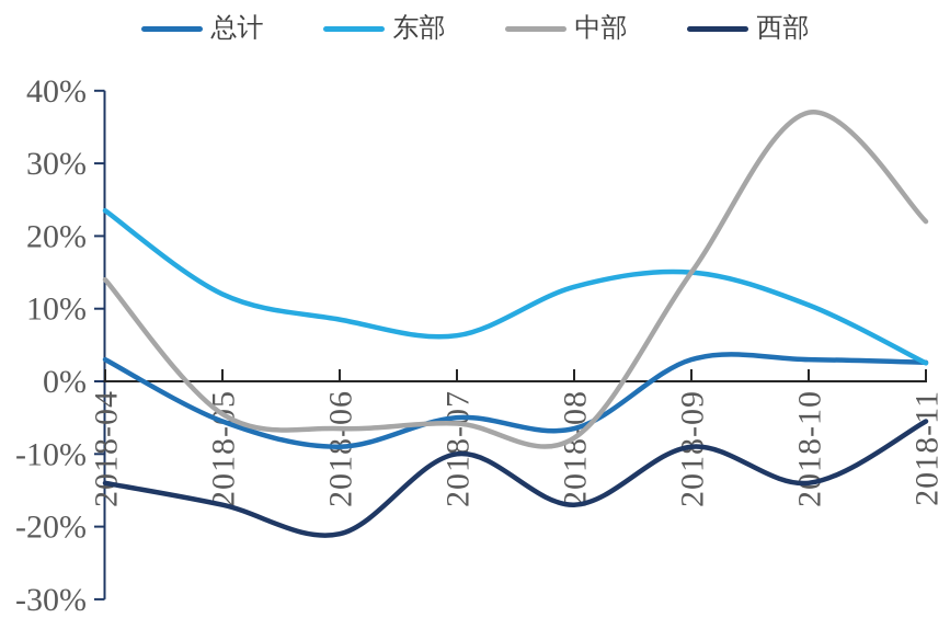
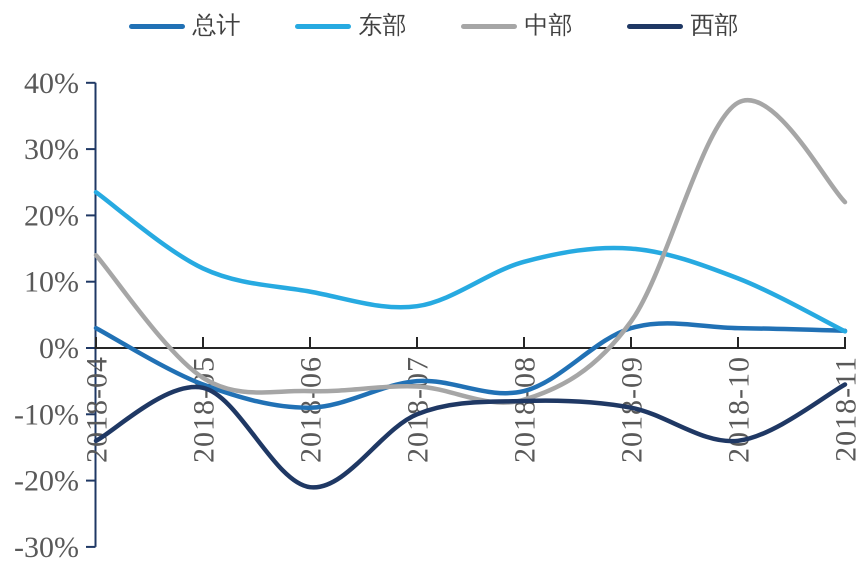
西部/2018-05: -17% -> -6%
西部/2018-08: -17% -> -8%
中部/2018-09: 15% -> 4%
